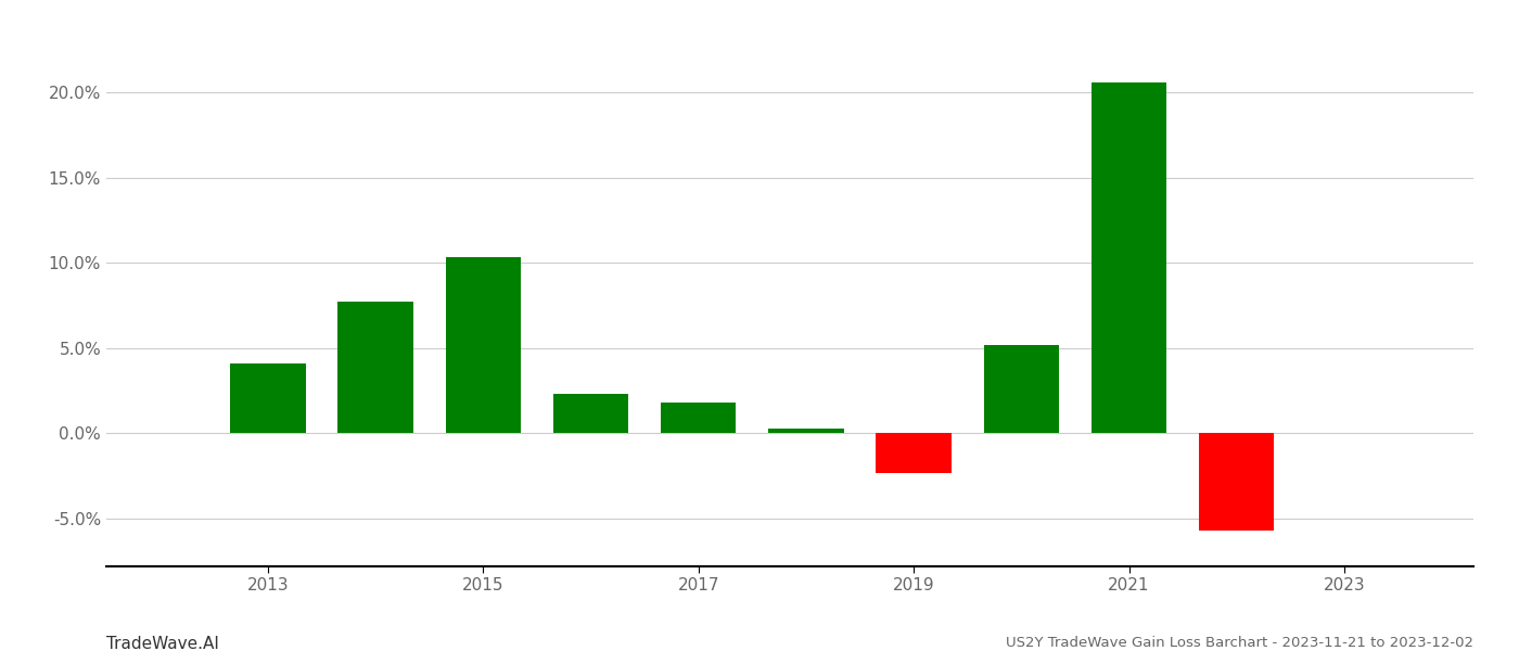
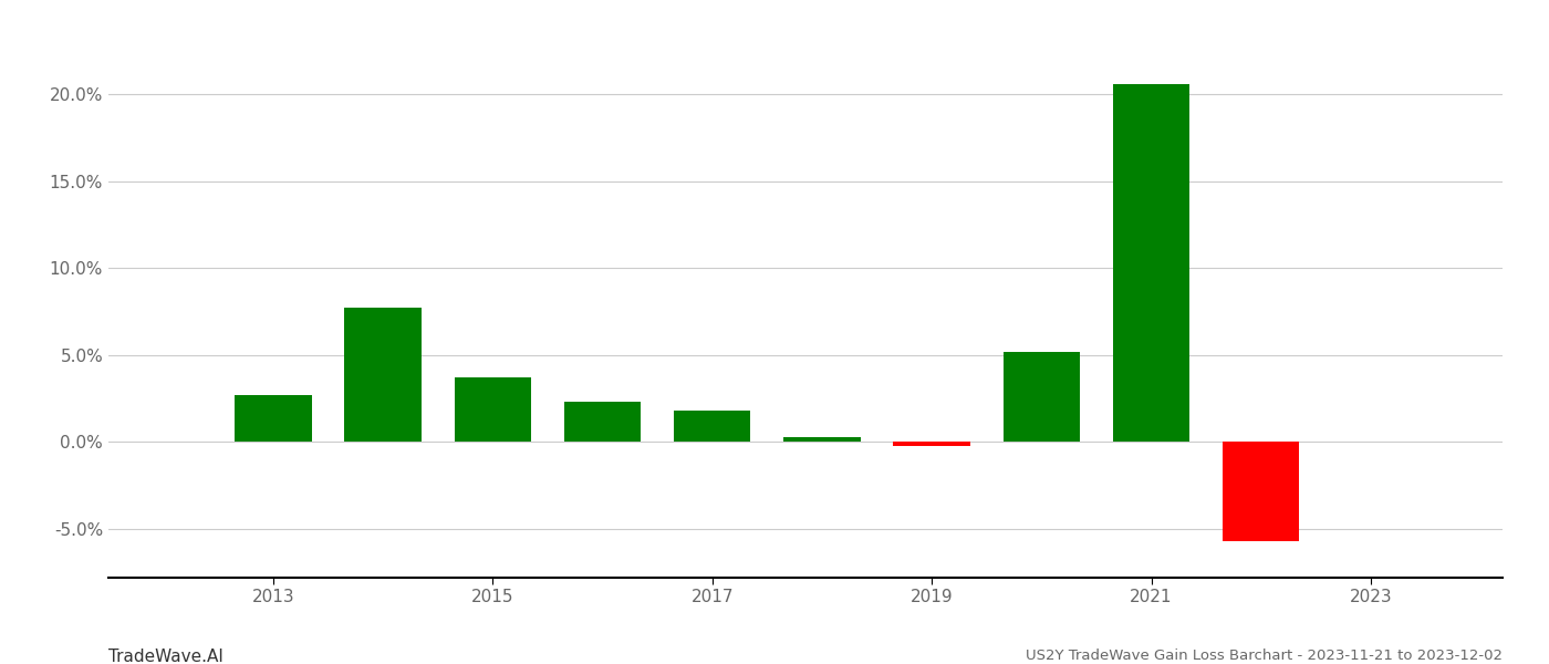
2013: 4.1% -> 2.7%
2015: 10.3% -> 3.7%
2019: -2.3% -> -0.2%
